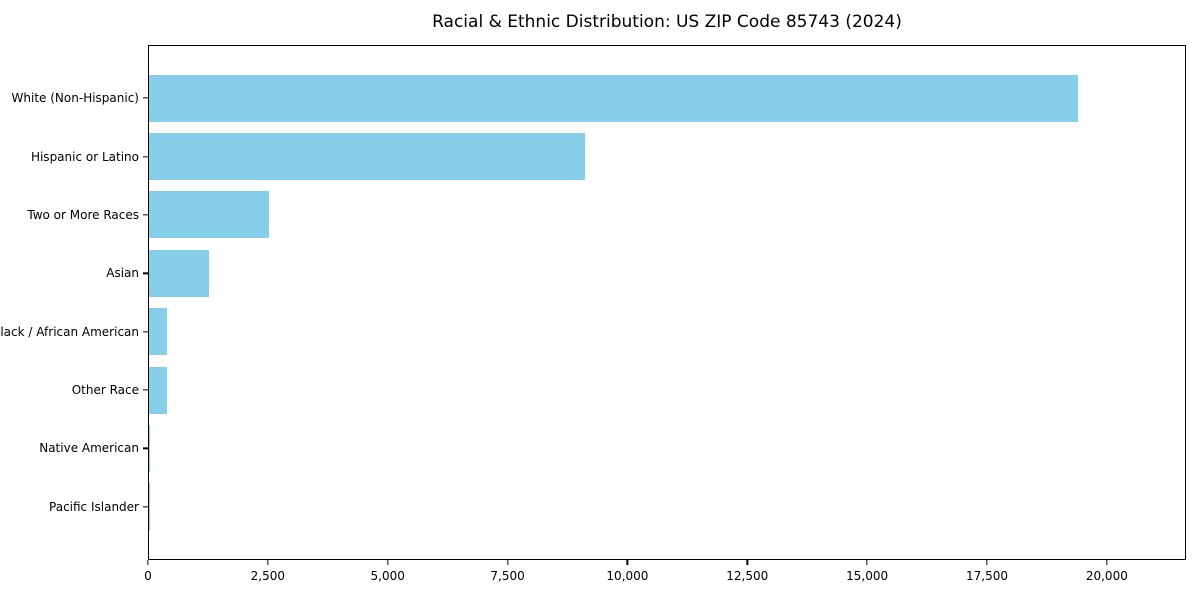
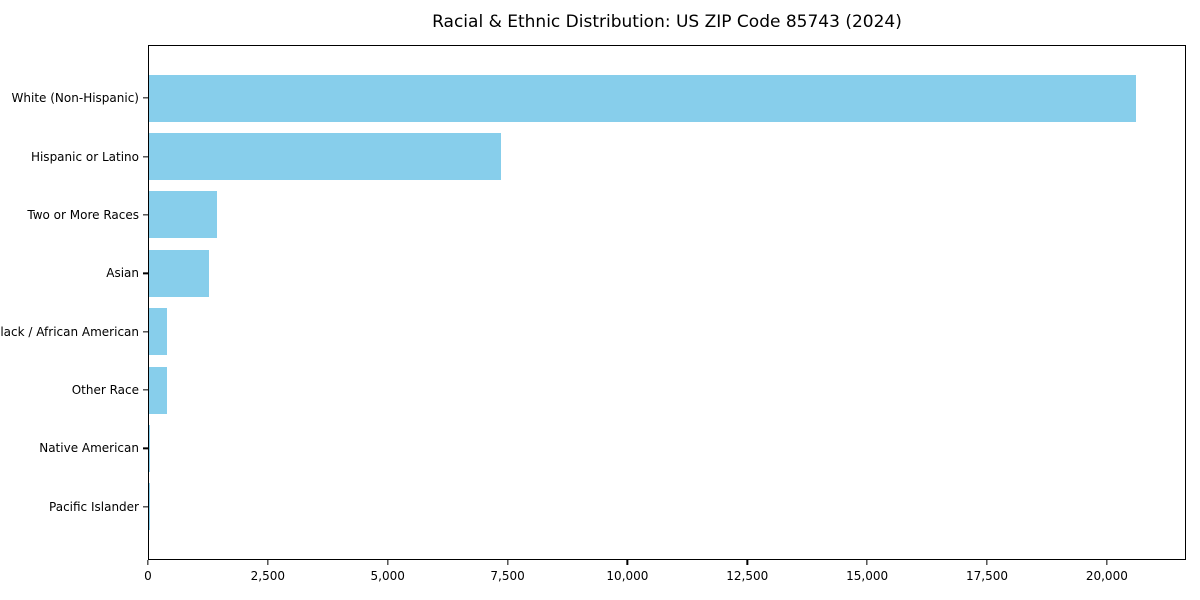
White (Non-Hispanic): 19400 -> 20600
Hispanic or Latino: 9100 -> 7300
Two or More Races: 2500 -> 1400
